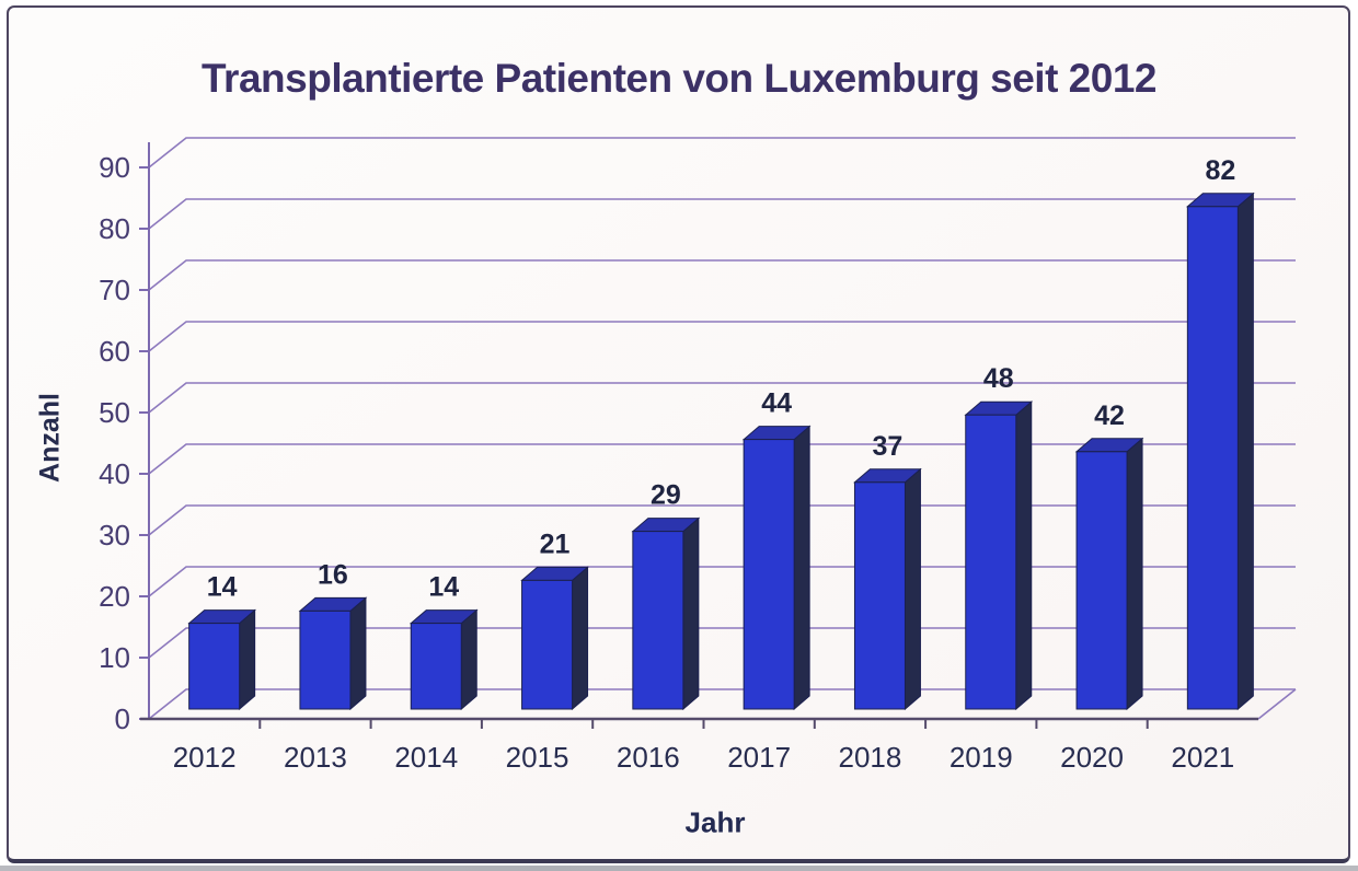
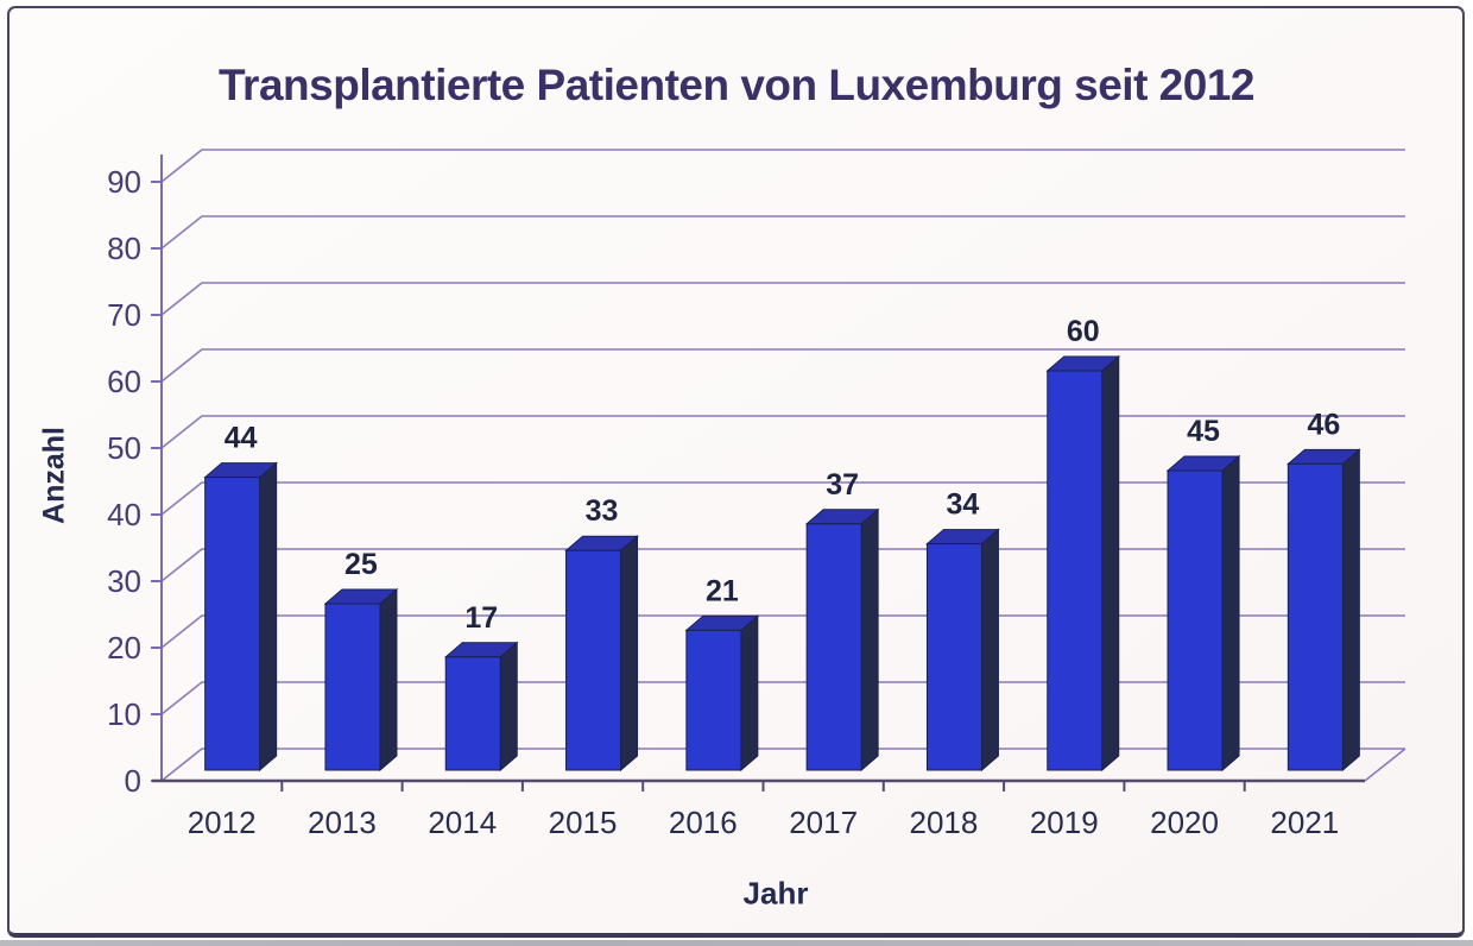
2012: 14 -> 44
2013: 16 -> 25
2014: 14 -> 17
2015: 21 -> 33
2016: 29 -> 21
2017: 44 -> 37
2018: 37 -> 34
2019: 48 -> 60
2020: 42 -> 45
2021: 82 -> 46
